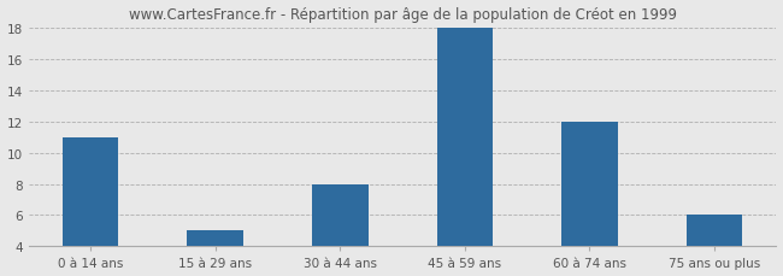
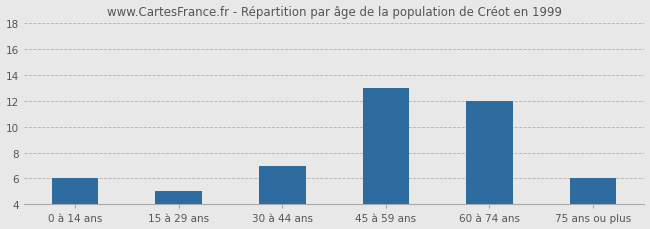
0 à 14 ans: 11 -> 6
30 à 44 ans: 8 -> 7
45 à 59 ans: 18 -> 13
